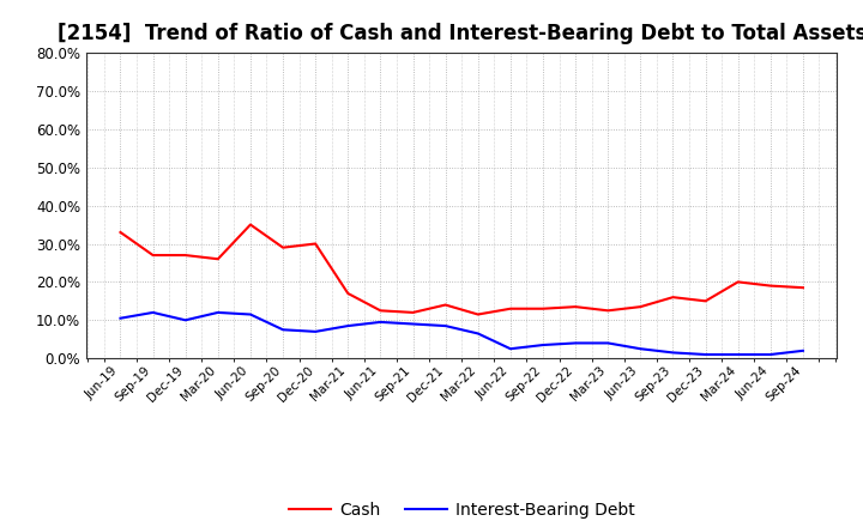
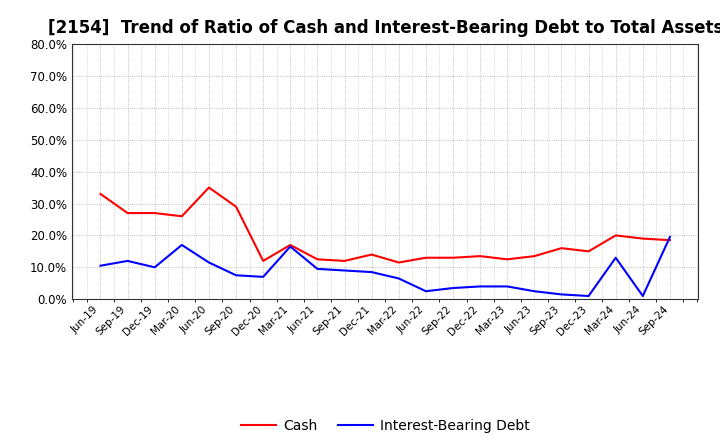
Interest-Bearing Debt/Mar-20: 12.0% -> 17.0%
Cash/Dec-20: 30.0% -> 12.0%
Interest-Bearing Debt/Mar-21: 8.5% -> 16.5%
Interest-Bearing Debt/Mar-24: 1.0% -> 13.0%
Interest-Bearing Debt/Sep-24: 2.0% -> 19.5%
